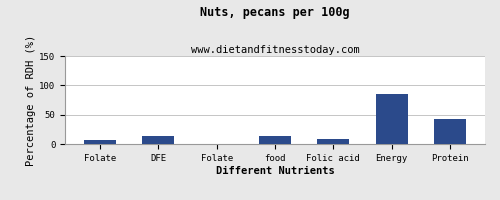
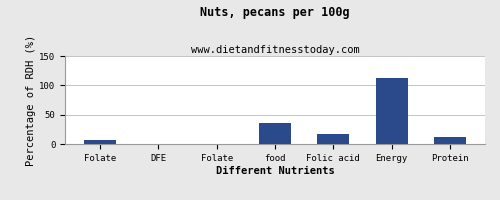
DFE: 14 -> 0
food: 14 -> 35
Folic acid: 8 -> 17
Energy: 86 -> 113
Protein: 42 -> 12
